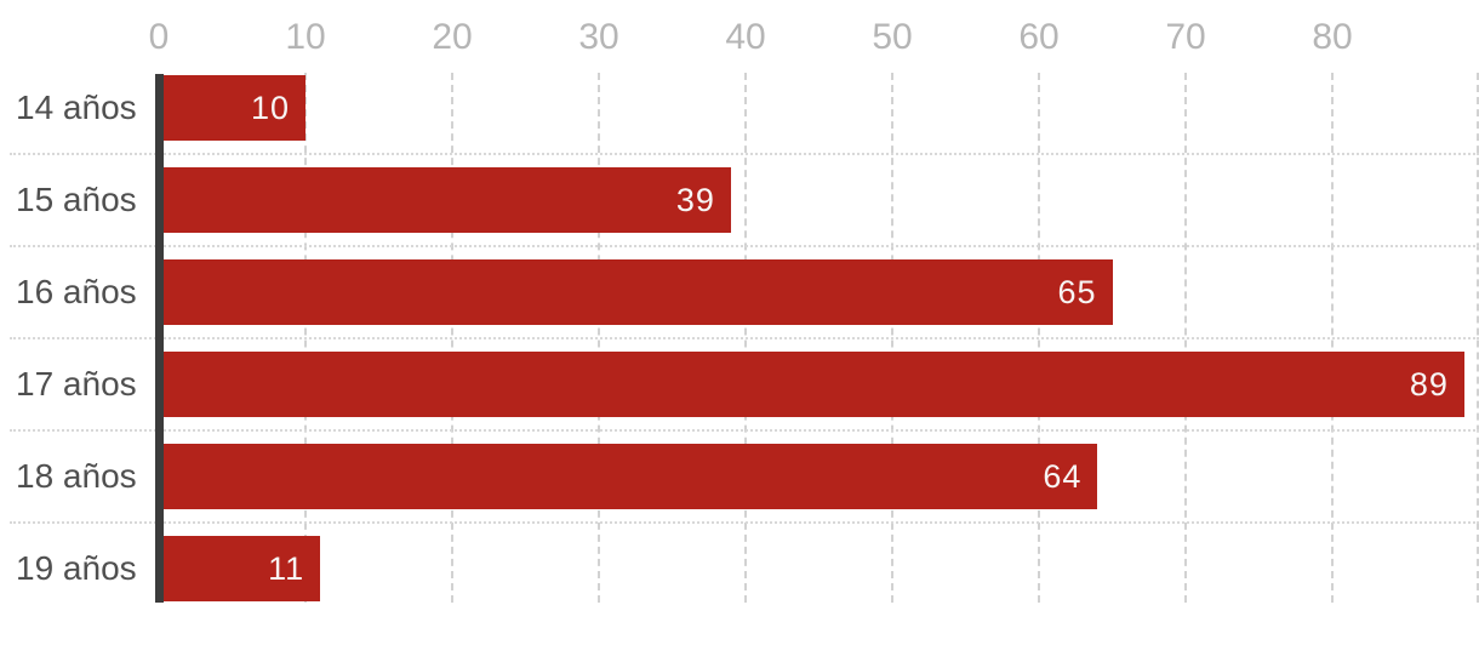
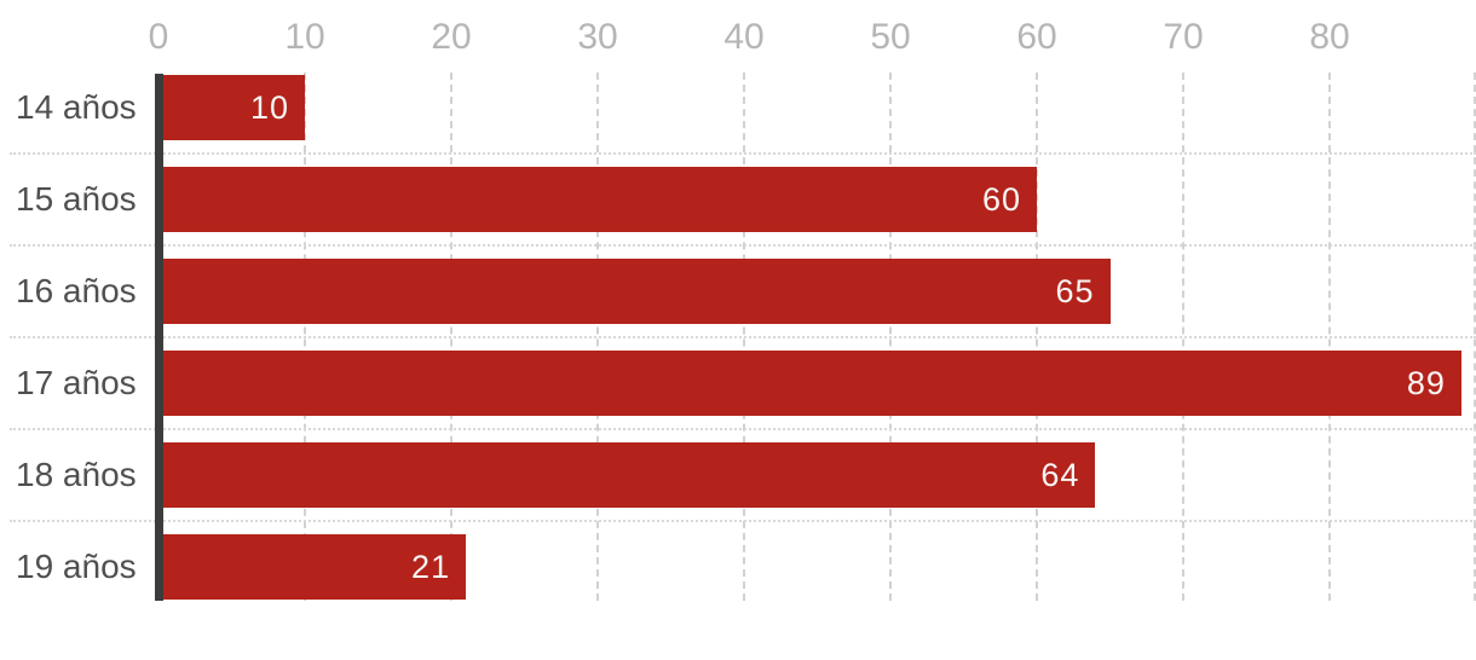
15 años: 39 -> 60
19 años: 11 -> 21
